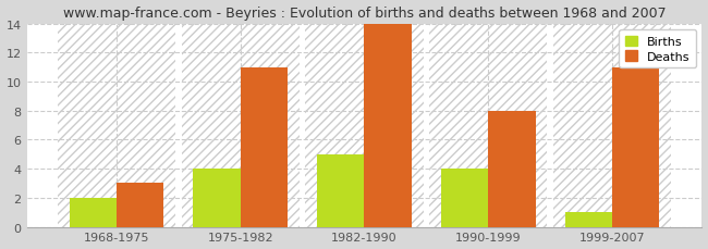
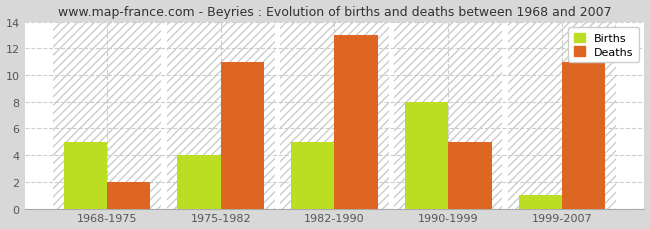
Births/1968-1975: 2 -> 5
Deaths/1968-1975: 3 -> 2
Deaths/1982-1990: 14 -> 13
Births/1990-1999: 4 -> 8
Deaths/1990-1999: 8 -> 5
